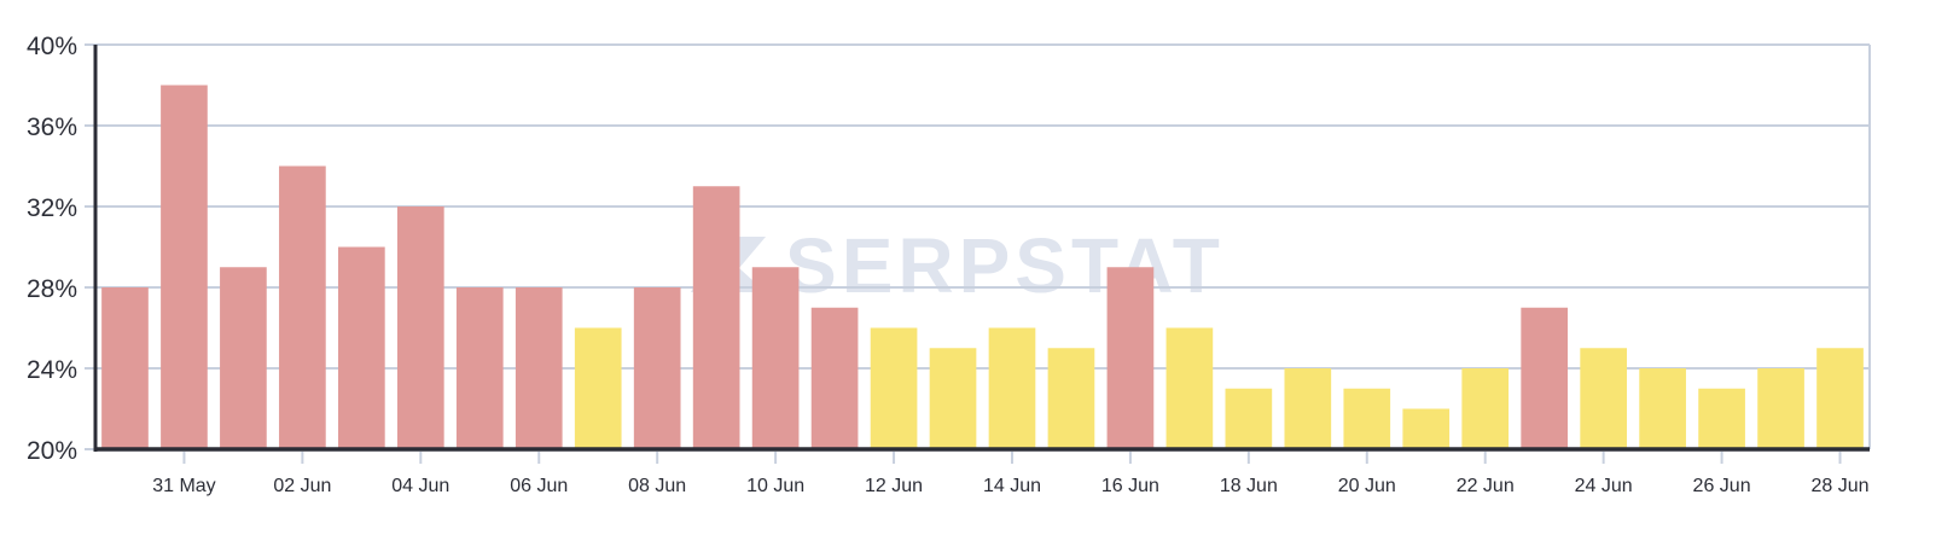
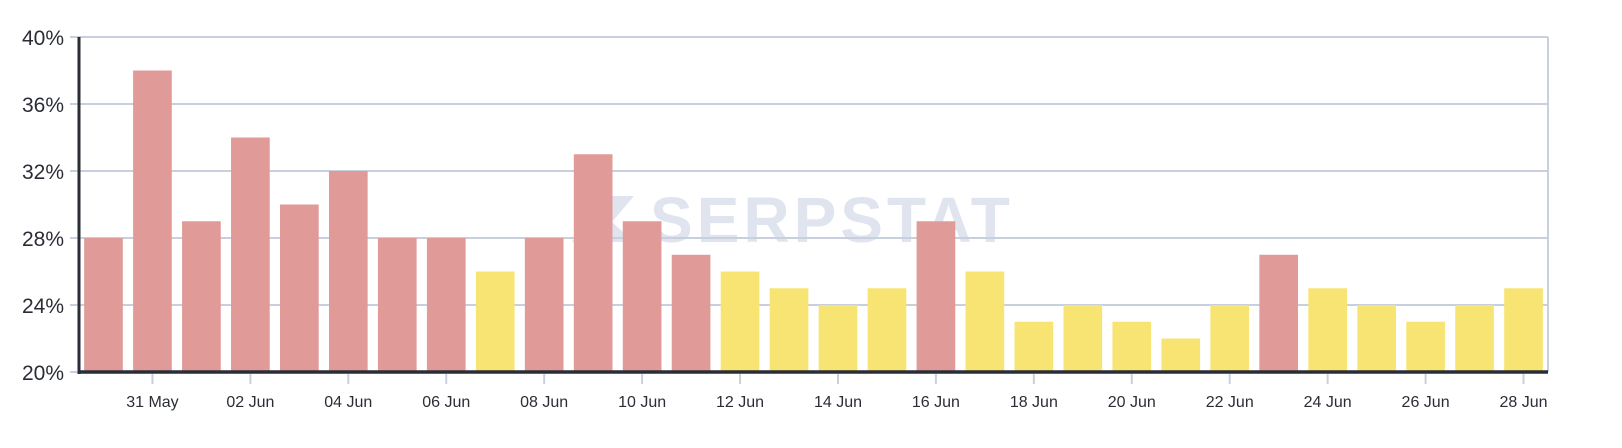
14 Jun: 26% -> 24%
